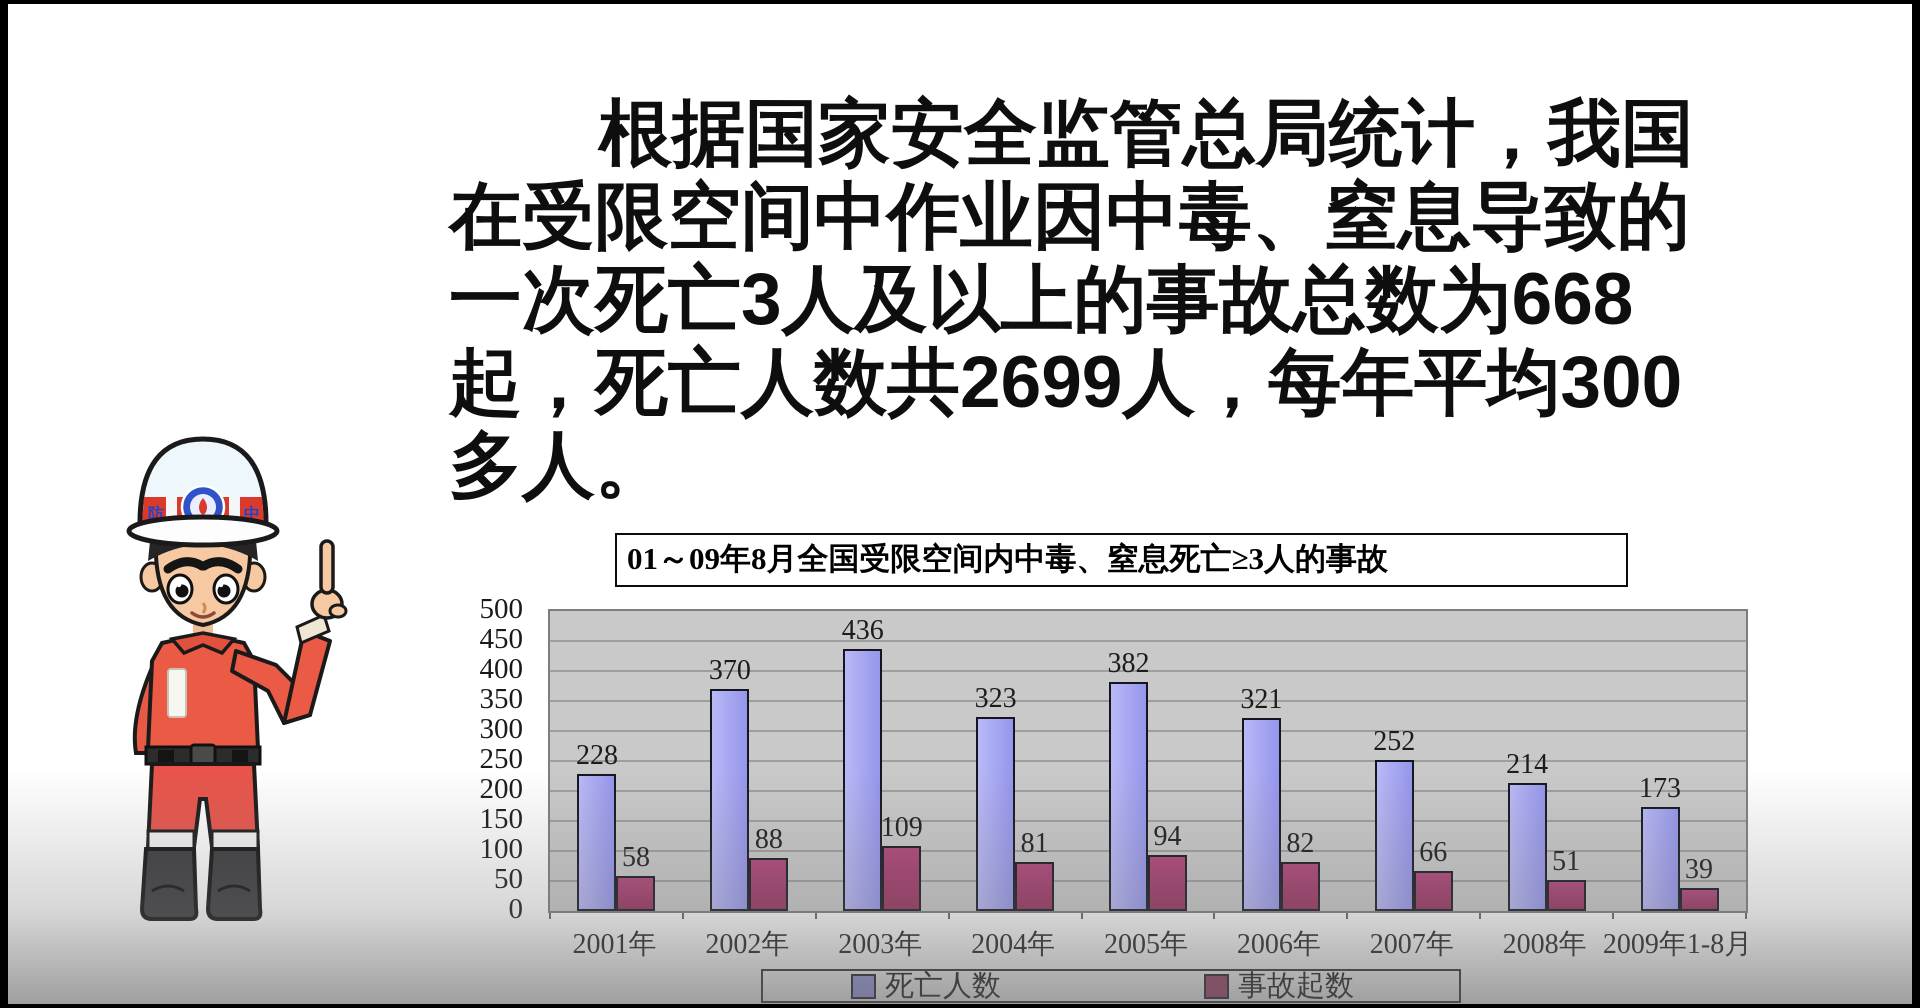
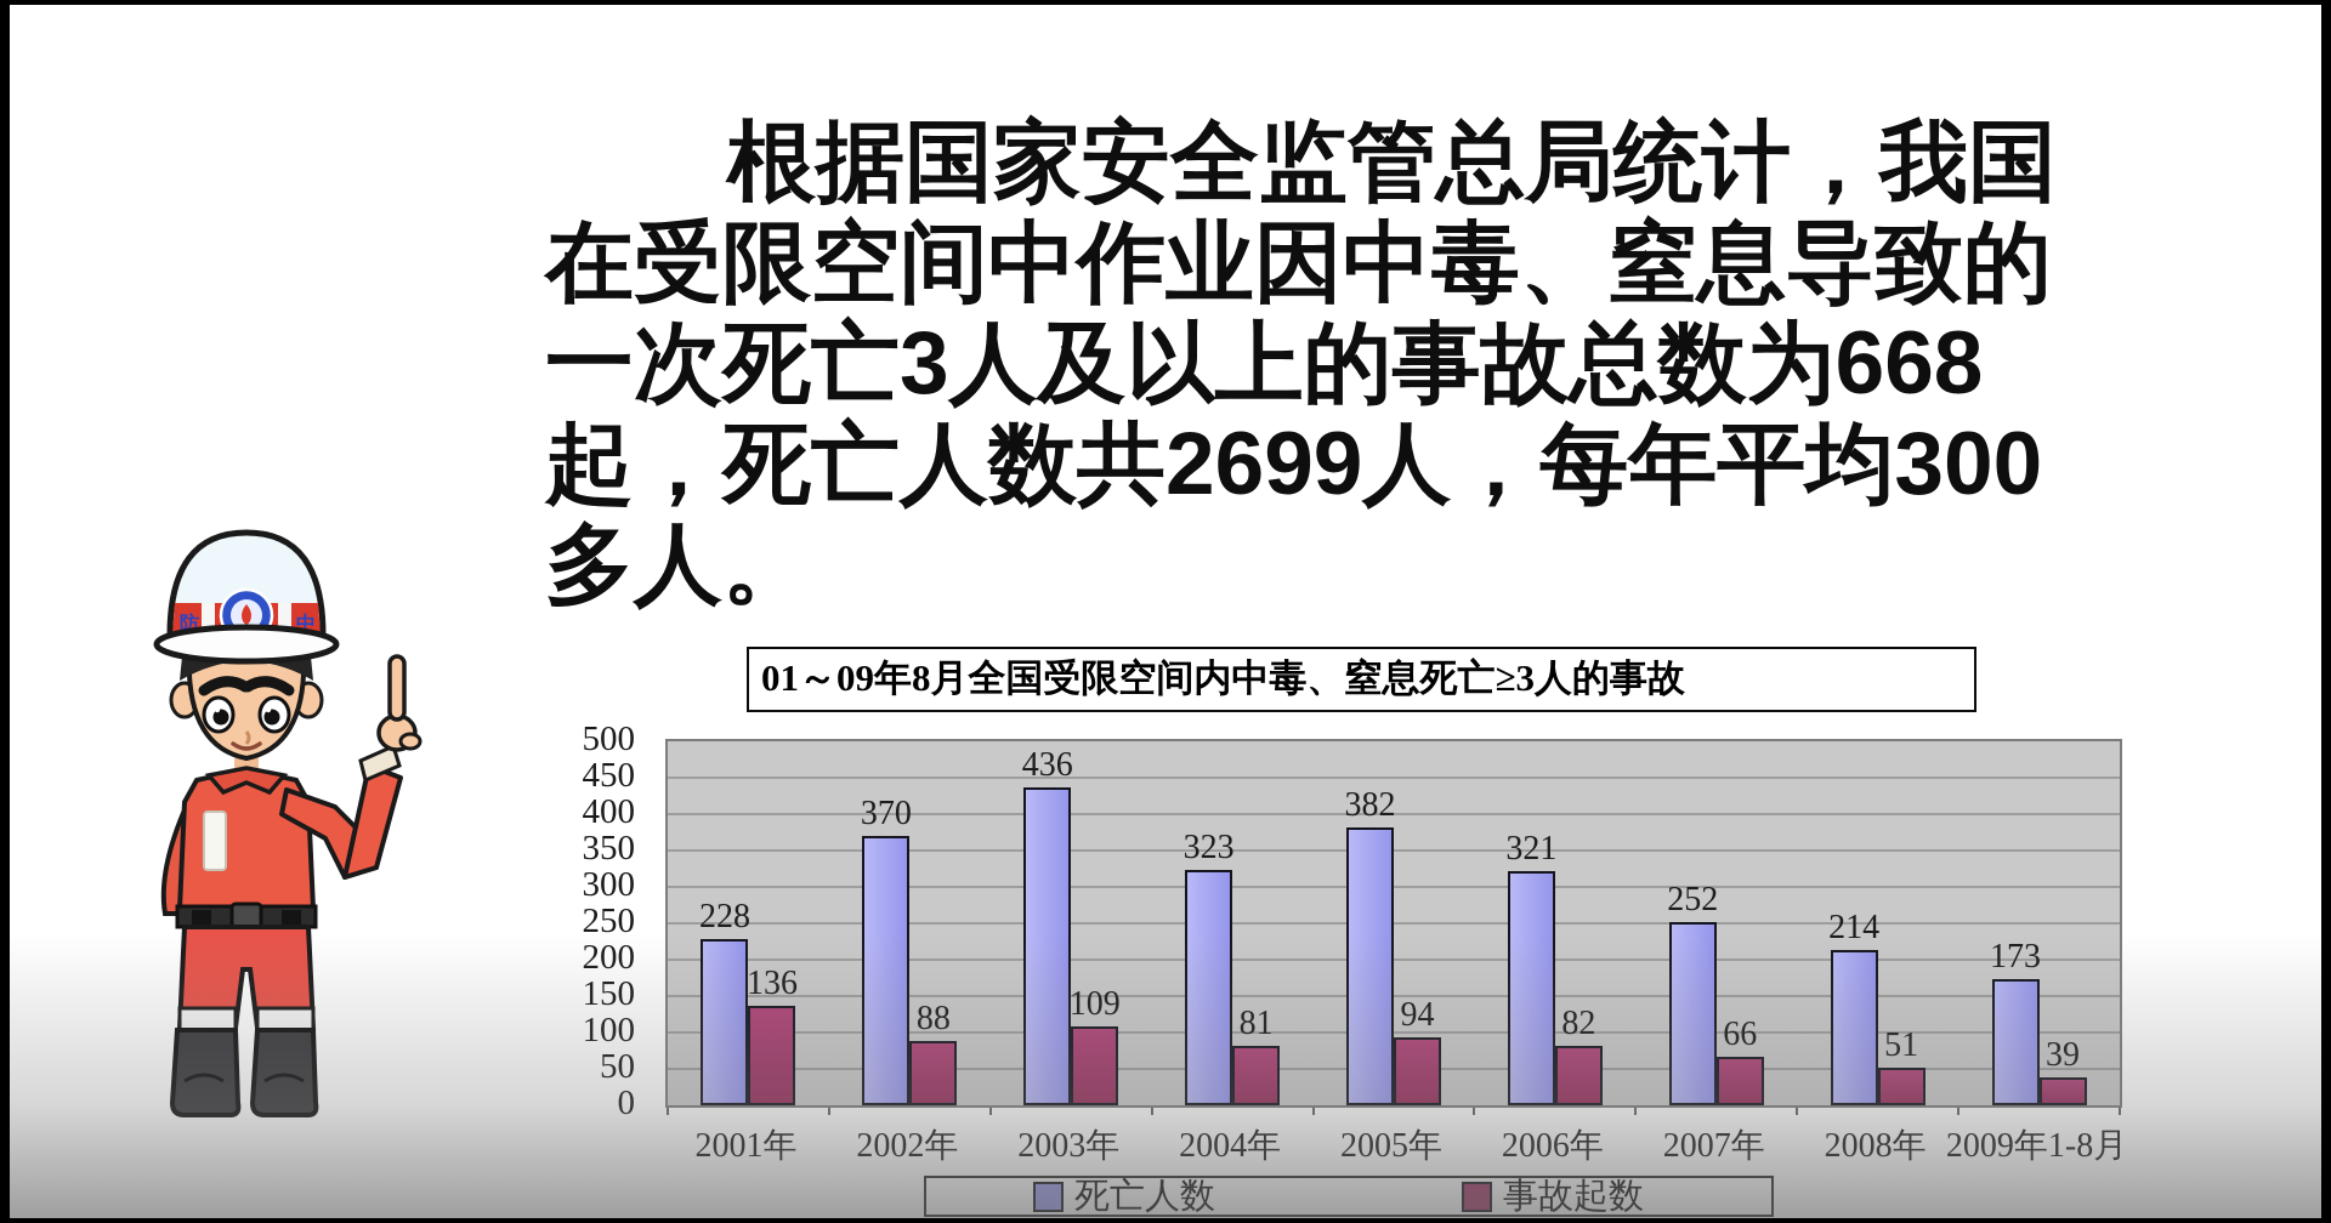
事故起数/2001年: 58 -> 136
